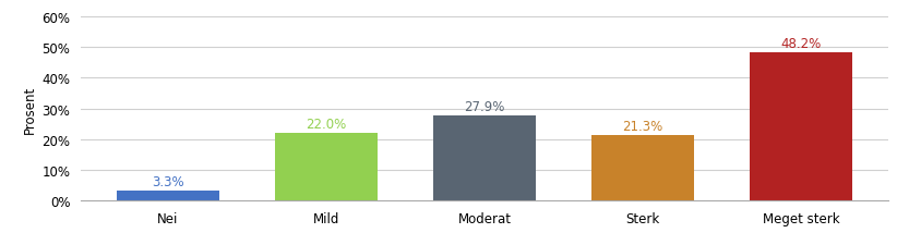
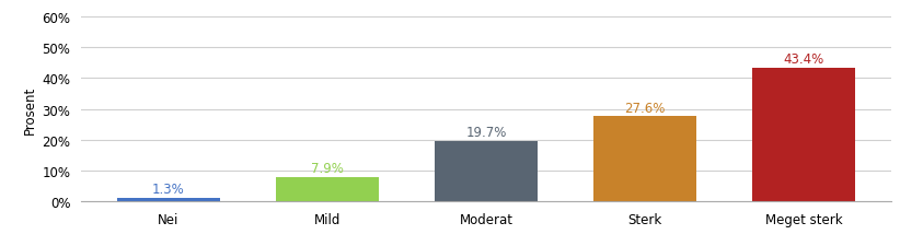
Nei: 3.3% -> 1.3%
Mild: 22.0% -> 7.9%
Moderat: 27.9% -> 19.7%
Sterk: 21.3% -> 27.6%
Meget sterk: 48.2% -> 43.4%
